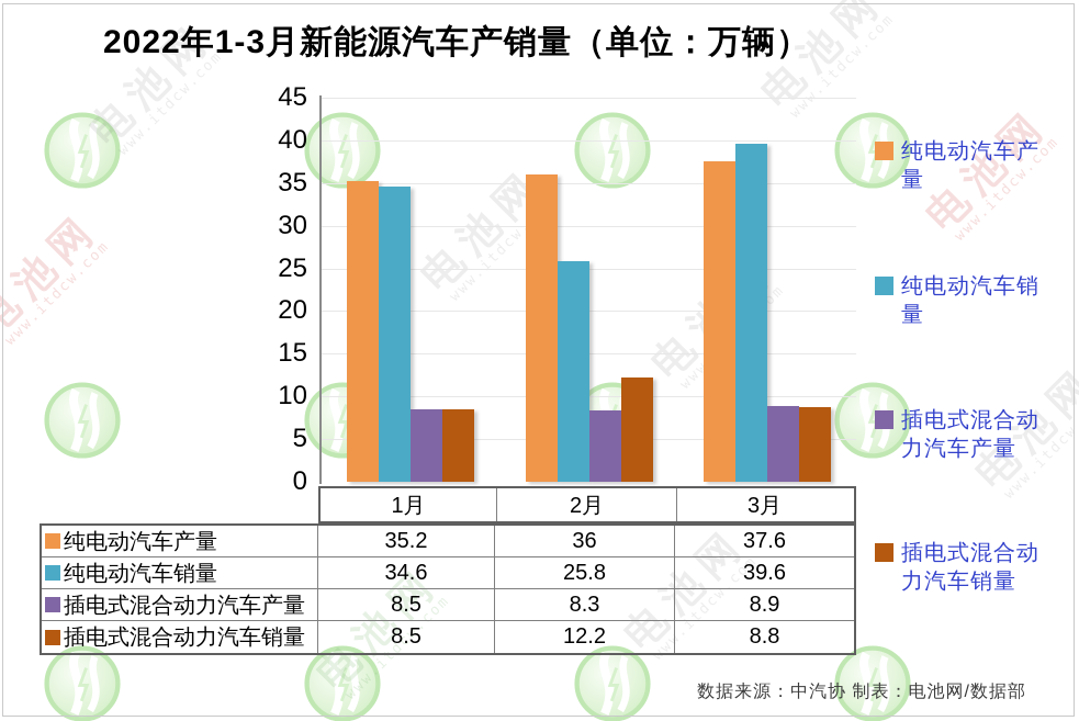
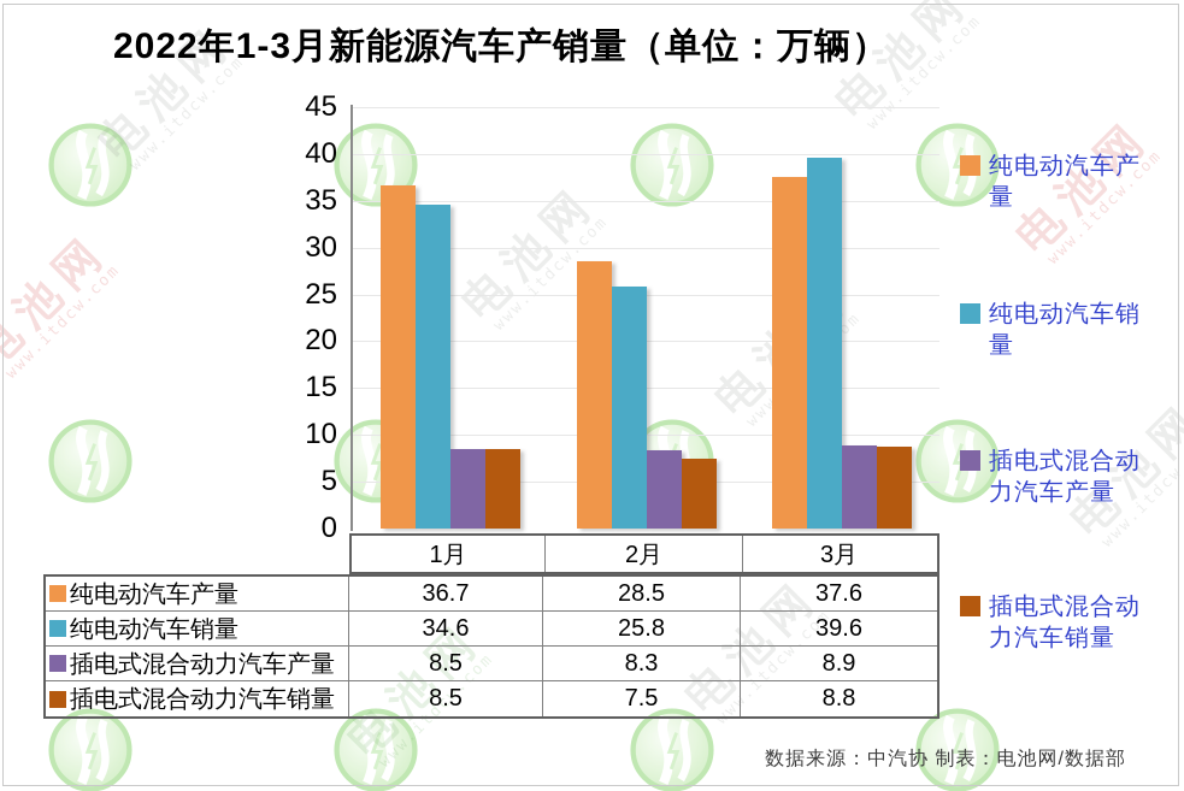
纯电动汽车产量/1月: 35.2 -> 36.7
纯电动汽车产量/2月: 36 -> 28.5
插电式混合动力汽车销量/2月: 12.2 -> 7.5
